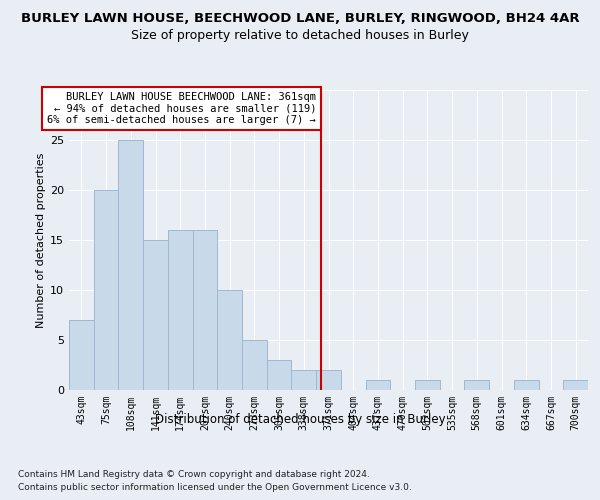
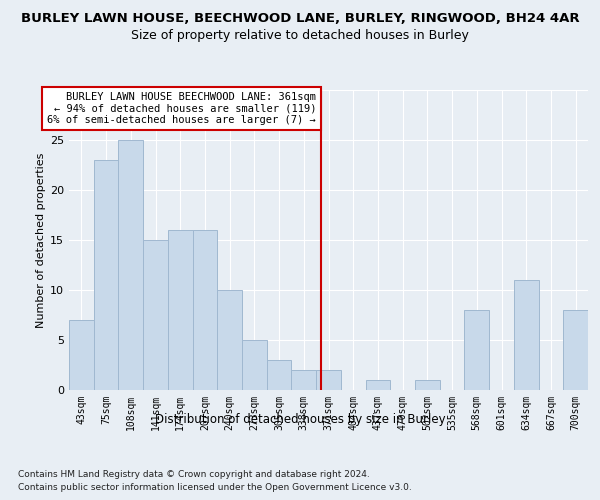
75sqm: 20 -> 23
568sqm: 1 -> 8
634sqm: 1 -> 11
700sqm: 1 -> 8
